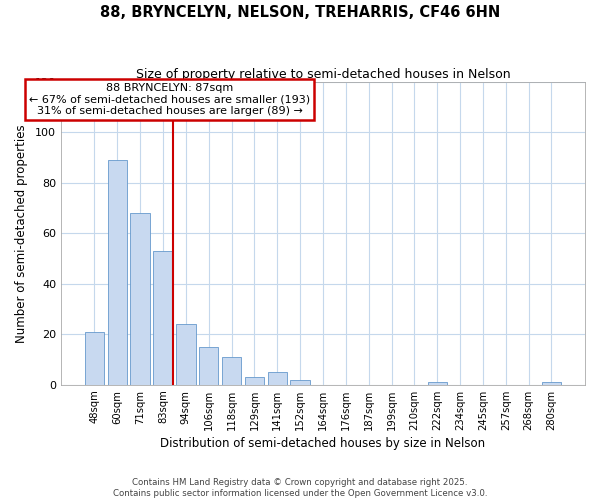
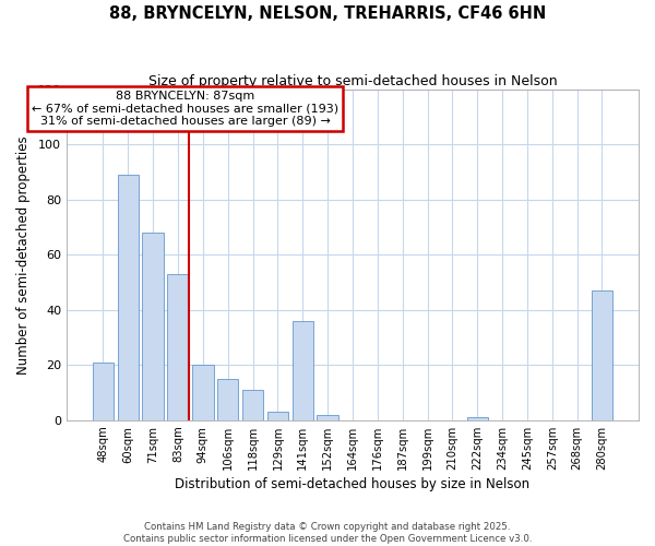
94sqm: 24 -> 20
141sqm: 5 -> 36
280sqm: 1 -> 47
